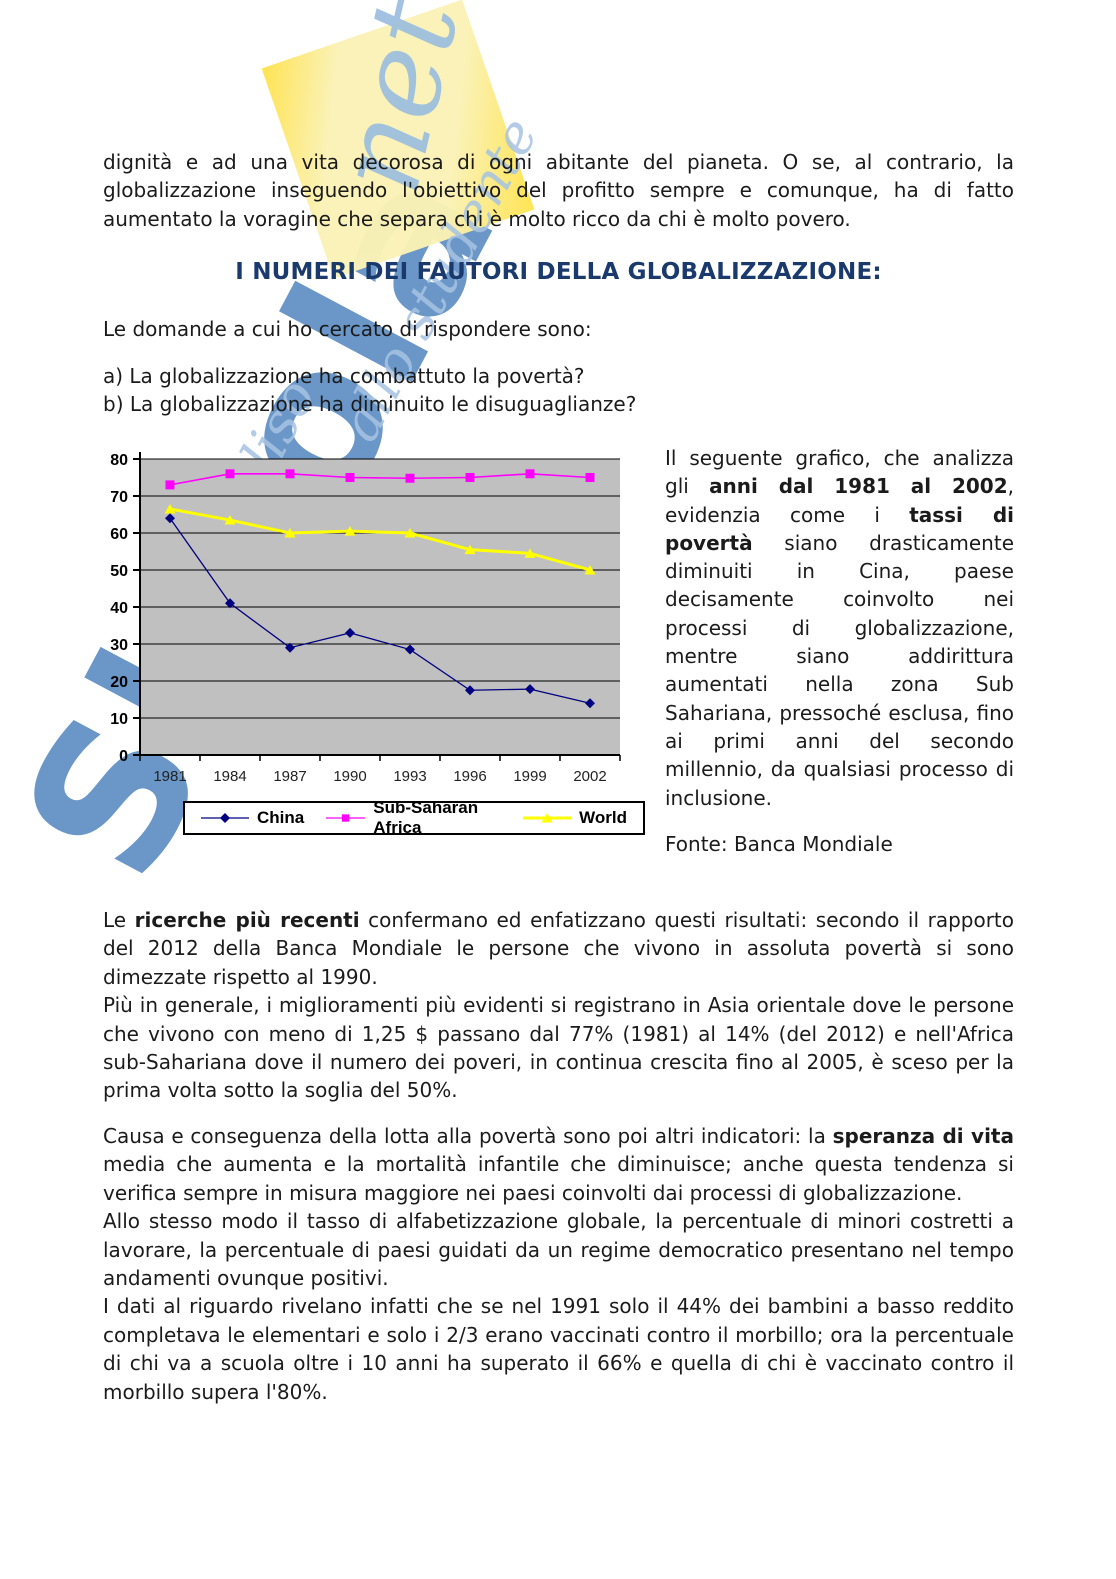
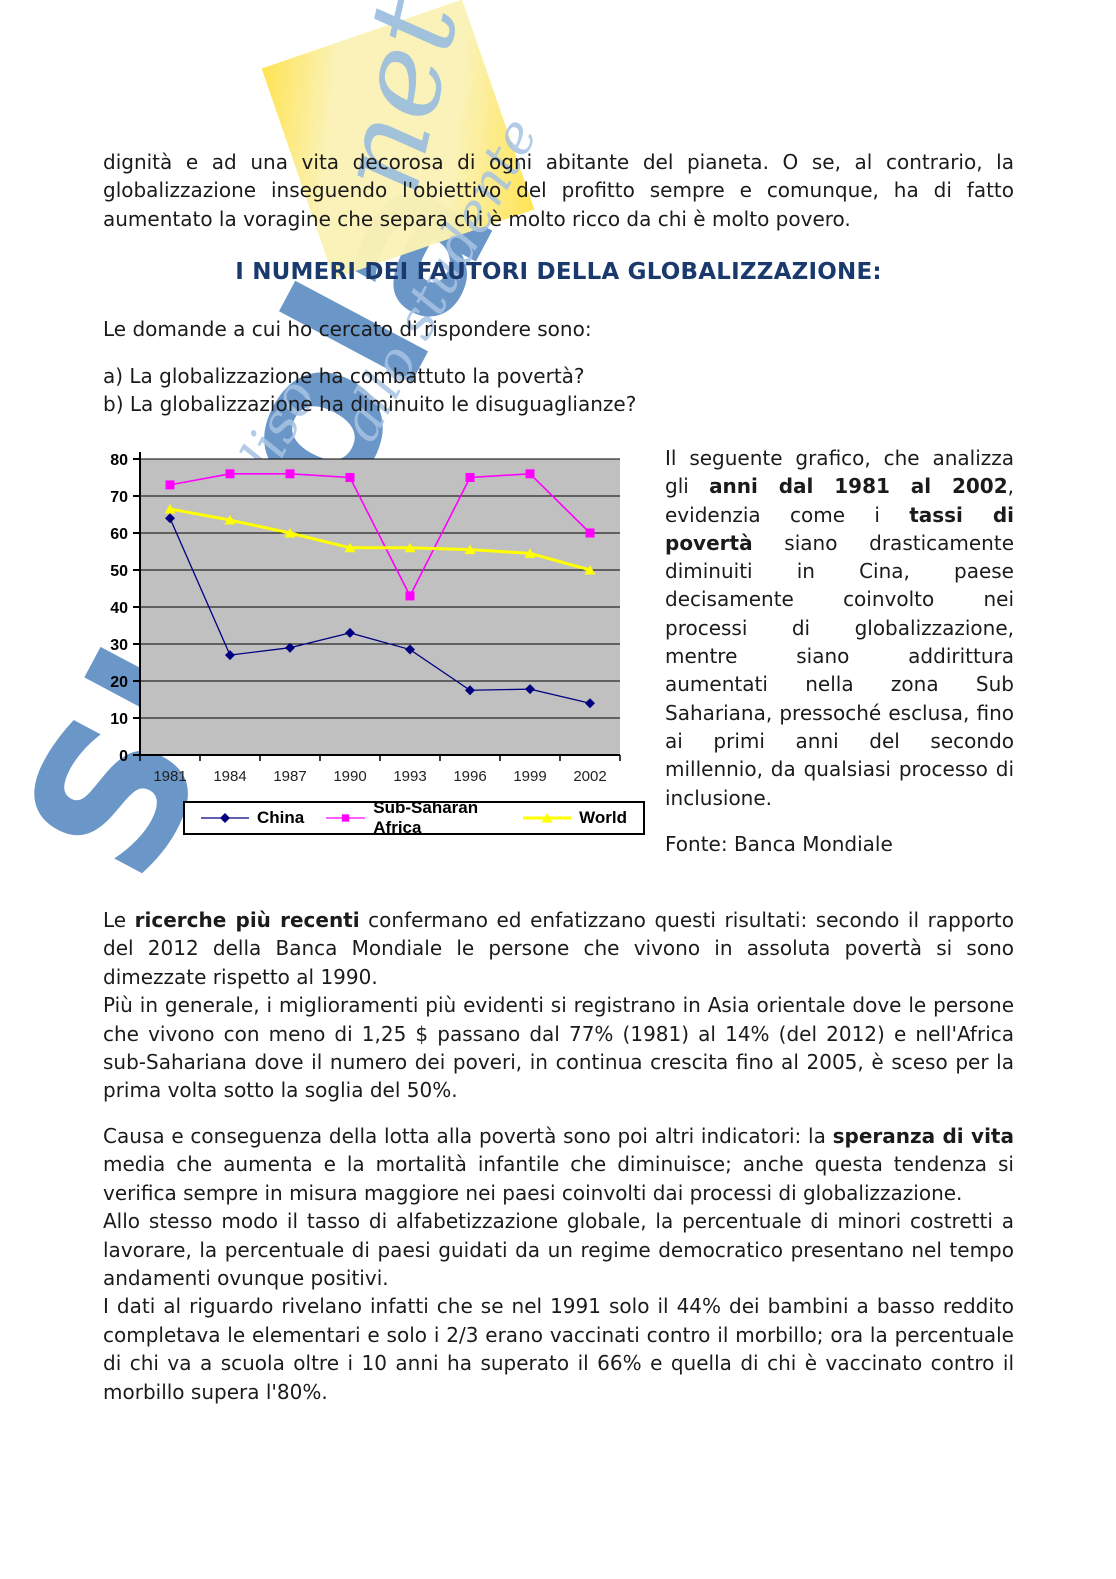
China/1984: 41 -> 27
World/1990: 60 -> 56
Sub-Saharan Africa/1993: 75 -> 43
World/1993: 60 -> 56
Sub-Saharan Africa/2002: 75 -> 60
